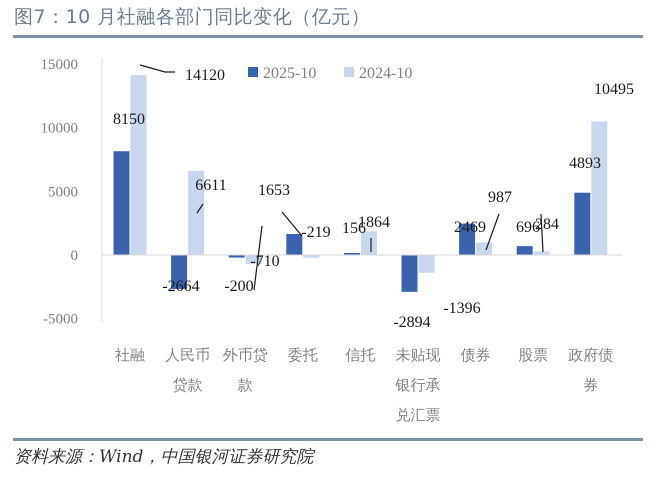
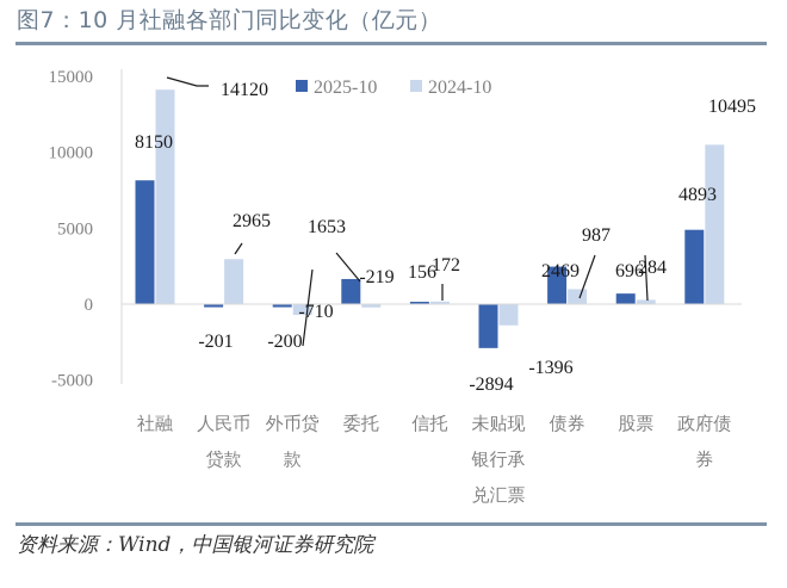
2025-10/人民币贷款: -2664 -> -201
2024-10/人民币贷款: 6611 -> 2965
2024-10/信托: 1864 -> 172
